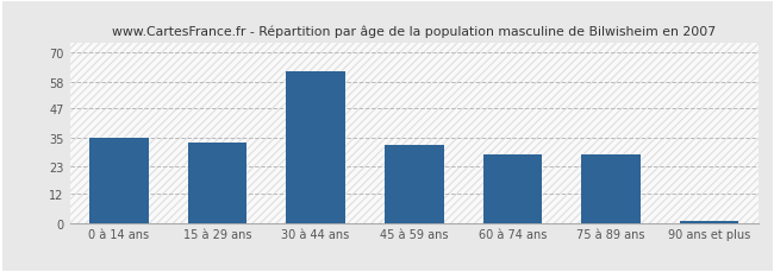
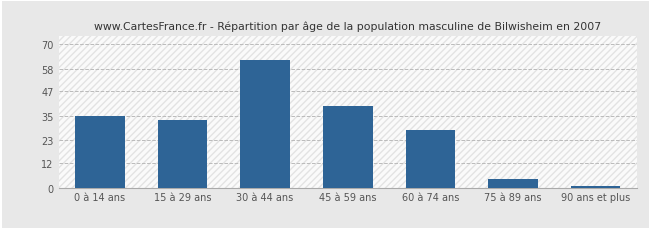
45 à 59 ans: 32 -> 40
75 à 89 ans: 28 -> 4
